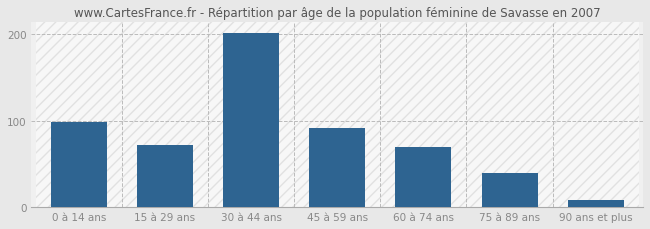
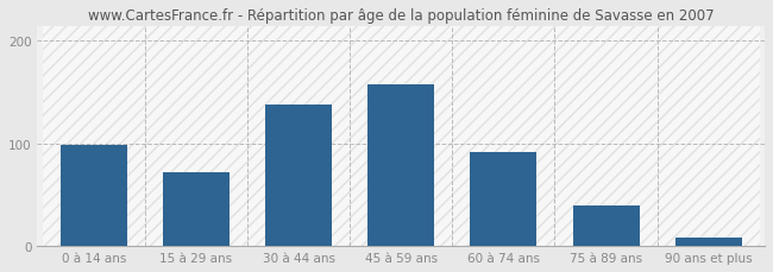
30 à 44 ans: 202 -> 138
45 à 59 ans: 92 -> 158
60 à 74 ans: 70 -> 92
